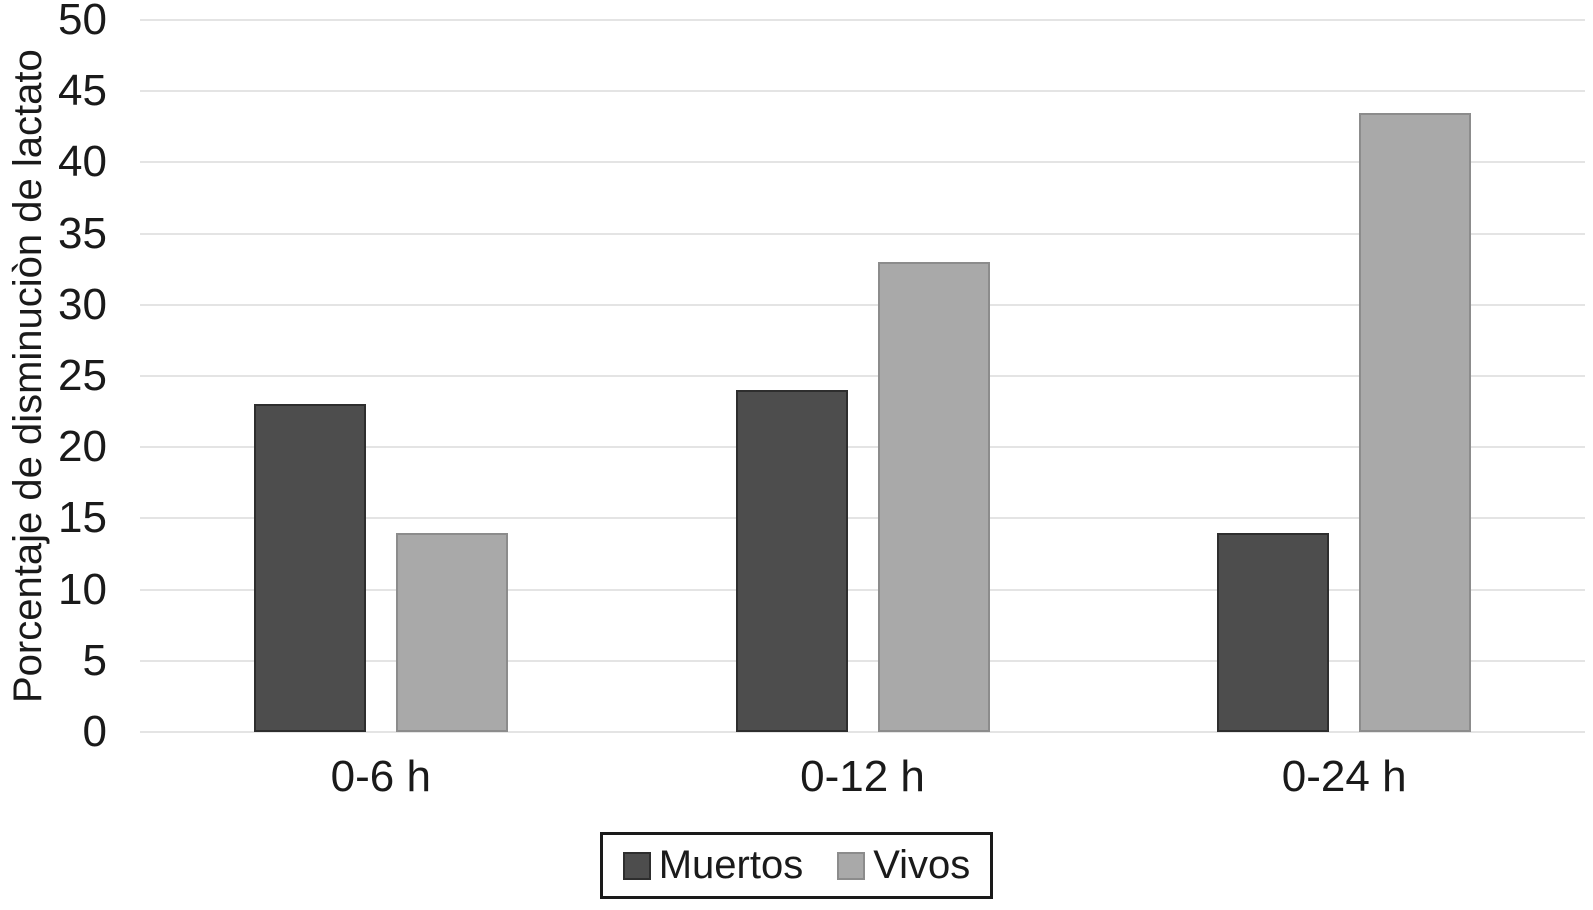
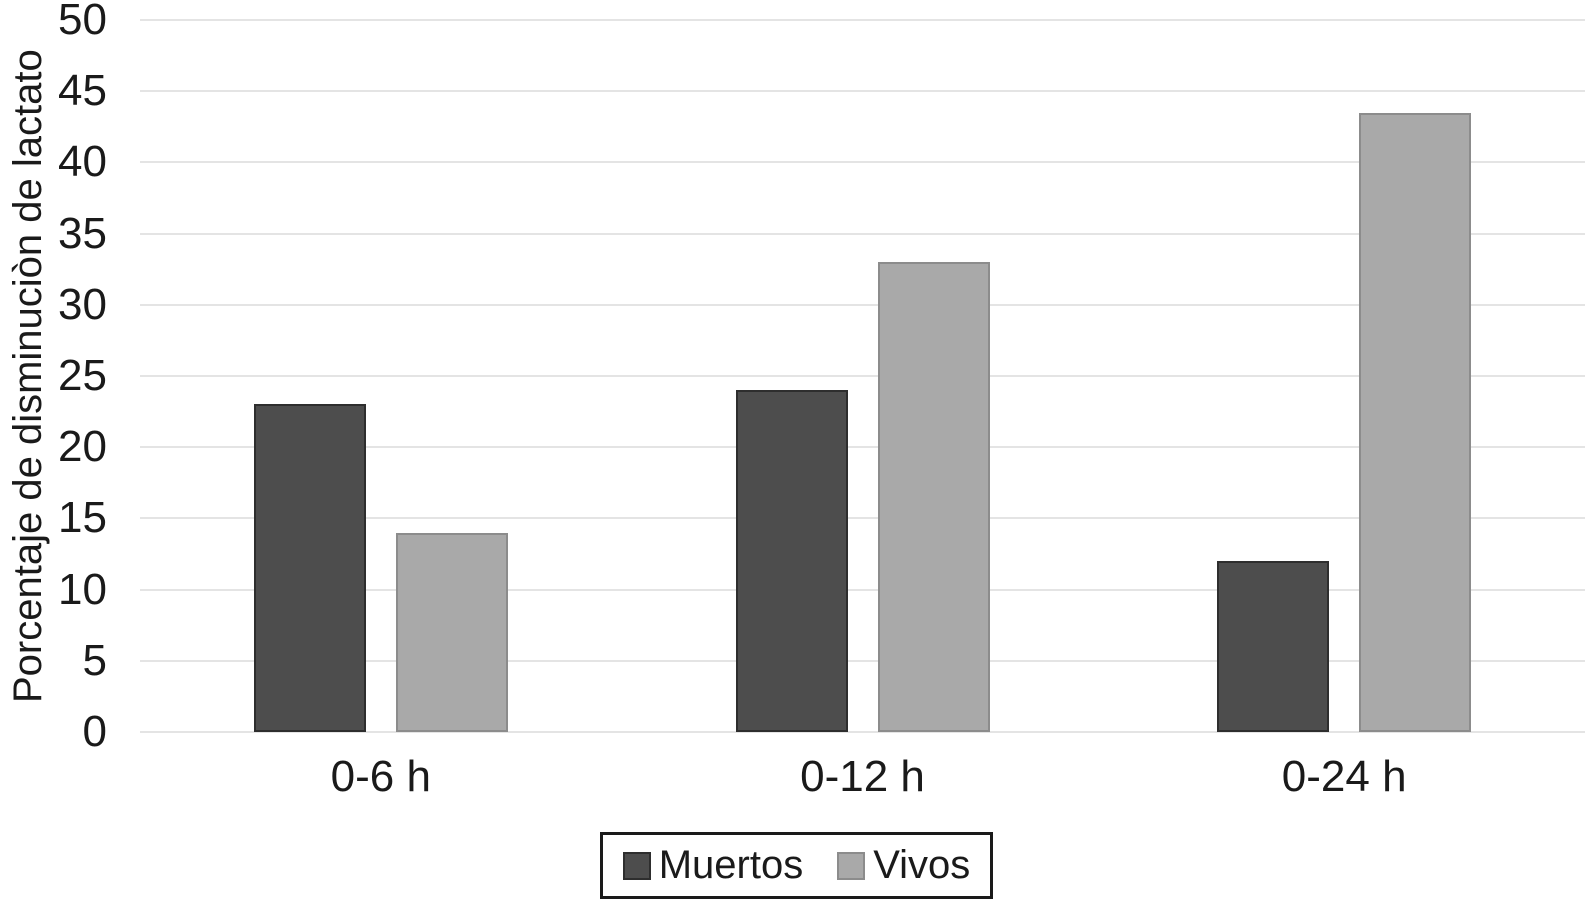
Muertos/0-24 h: 14 -> 12
